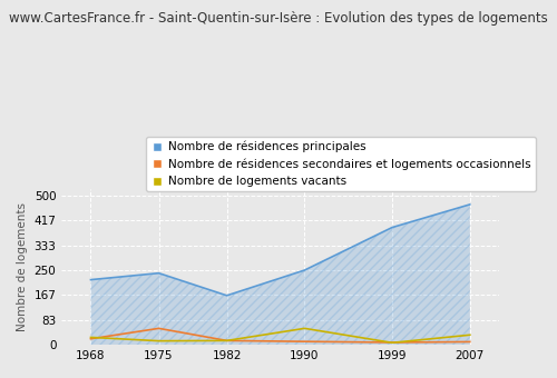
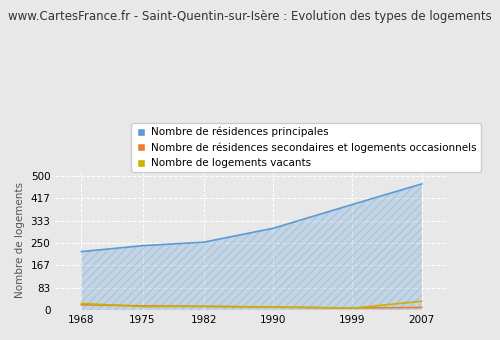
Nombre de résidences secondaires et logements occasionnels/1975: 55 -> 16
Nombre de résidences principales/1982: 165 -> 253
Nombre de résidences principales/1990: 250 -> 305
Nombre de logements vacants/1990: 55 -> 12
